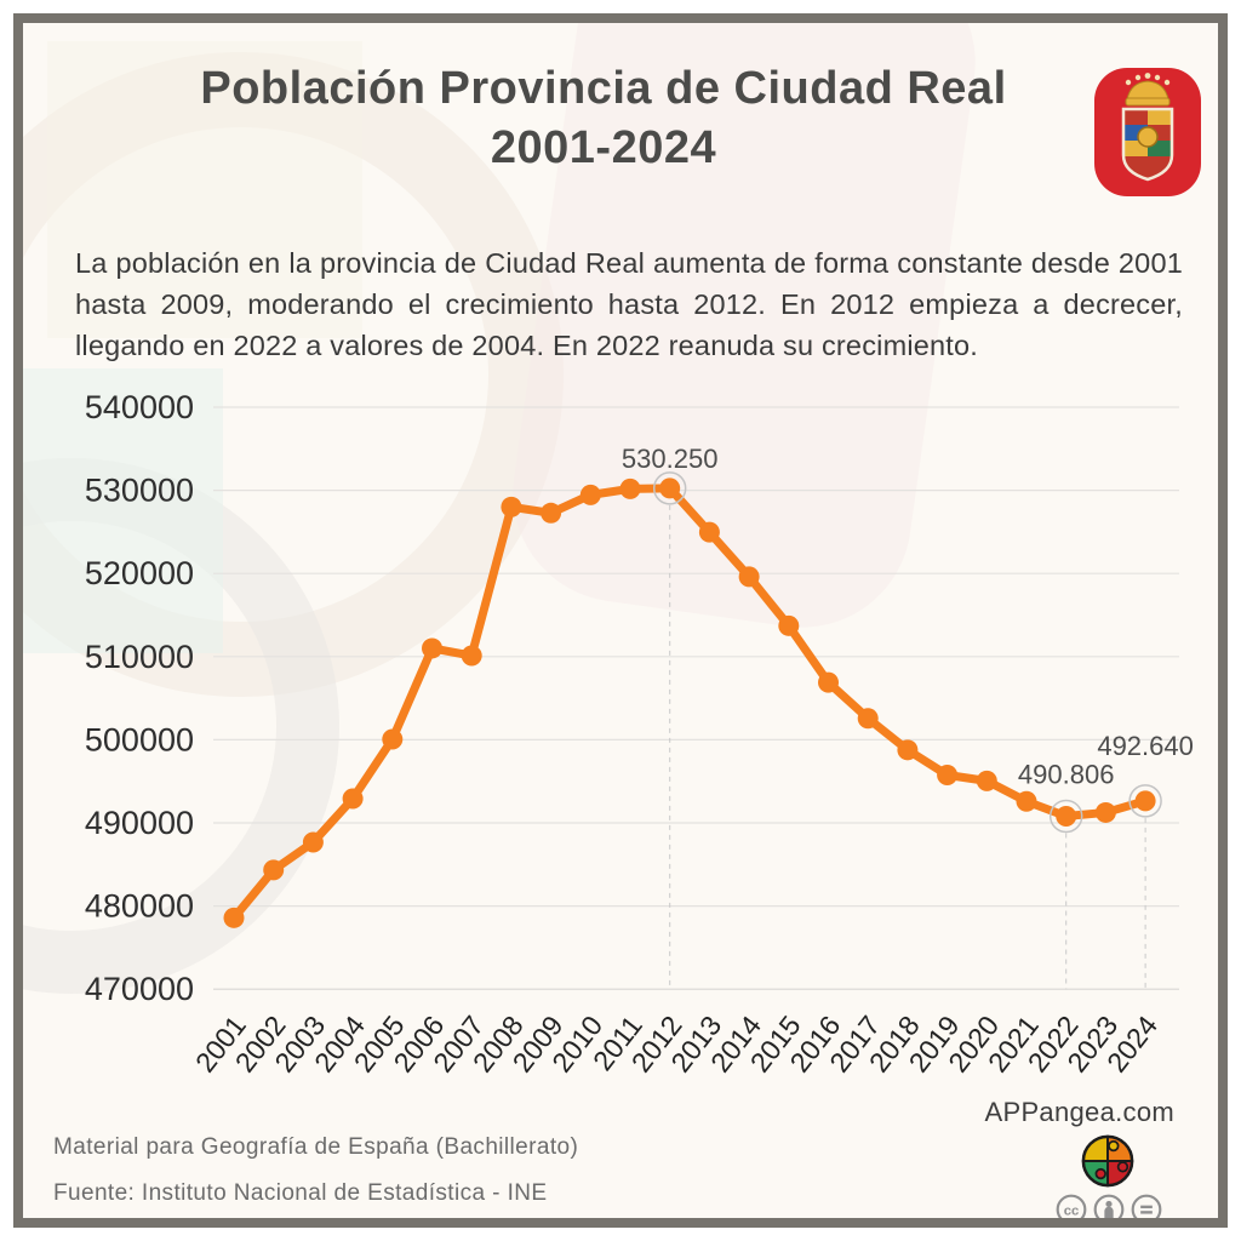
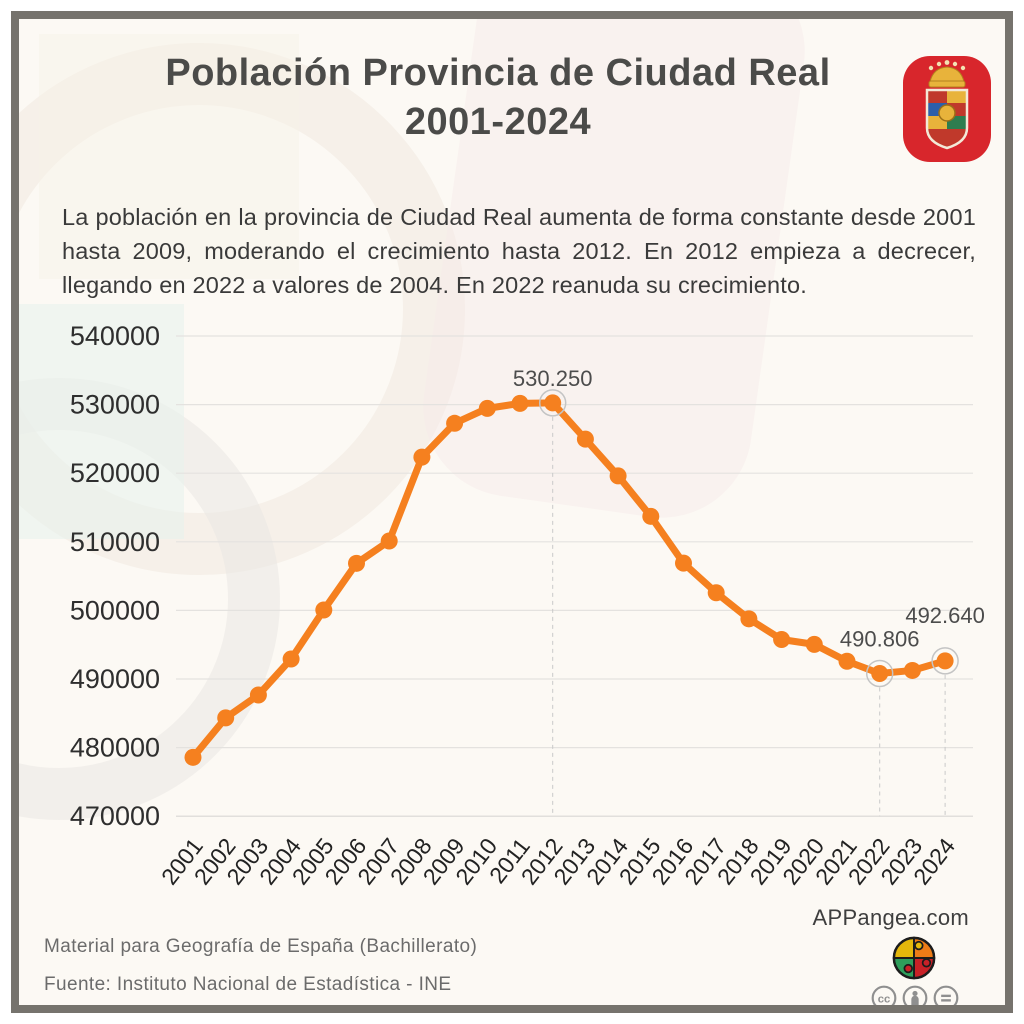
2006: 511000 -> 507000
2008: 528000 -> 522000
